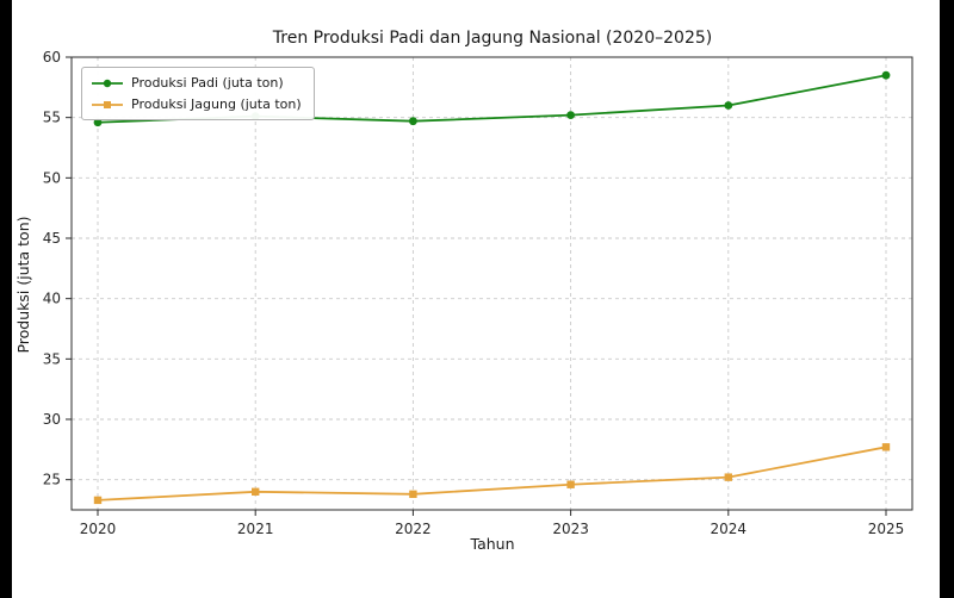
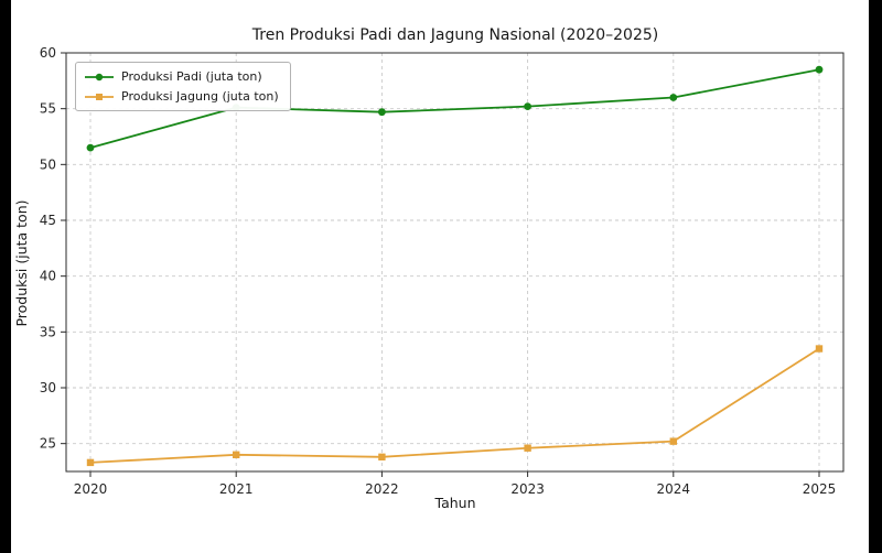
Produksi Padi (juta ton)/2020: 54.6 -> 51.5
Produksi Jagung (juta ton)/2025: 27.7 -> 33.5
